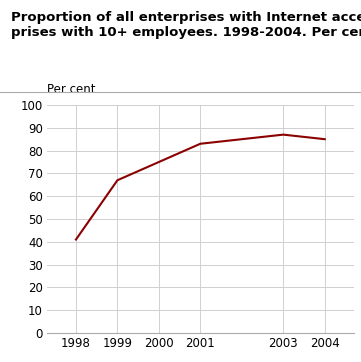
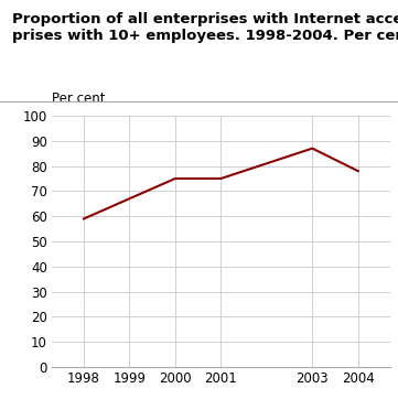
1998: 41 -> 59
2001: 83 -> 75
2004: 85 -> 78
